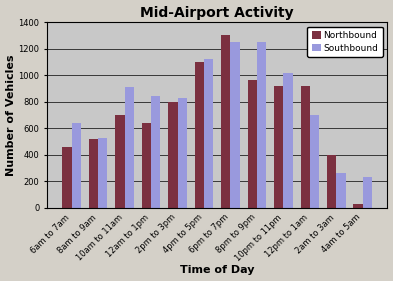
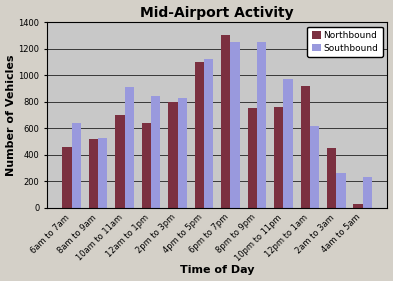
Northbound/8pm to 9pm: 960 -> 750
Northbound/10pm to 11pm: 920 -> 760
Southbound/10pm to 11pm: 1020 -> 970
Southbound/12pm to 1am: 700 -> 620
Northbound/2am to 3am: 400 -> 450
